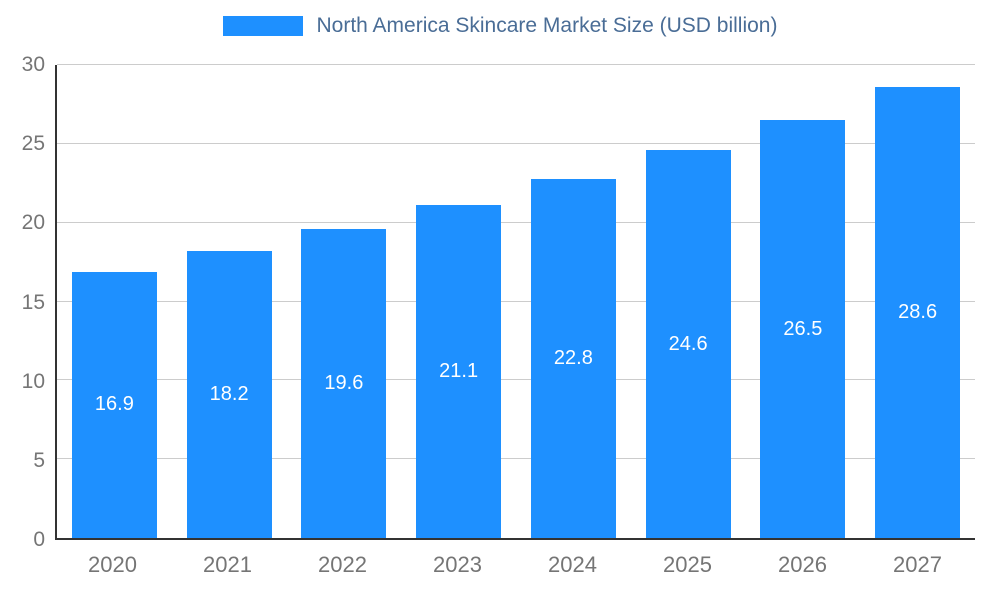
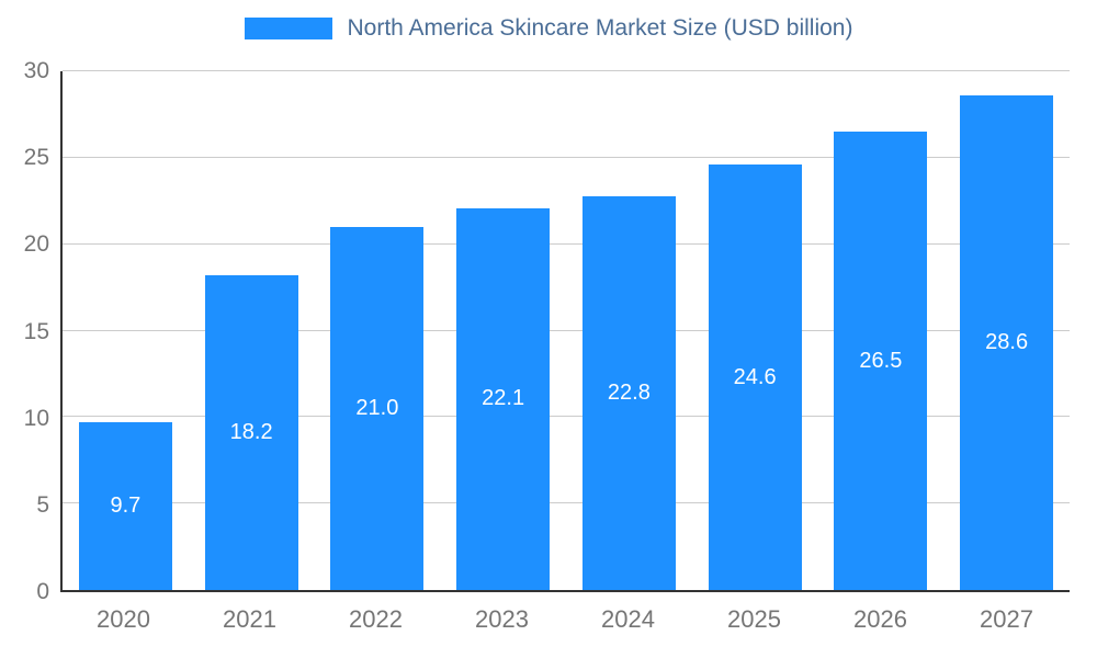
2020: 16.9 -> 9.7
2022: 19.6 -> 21.0
2023: 21.1 -> 22.1
